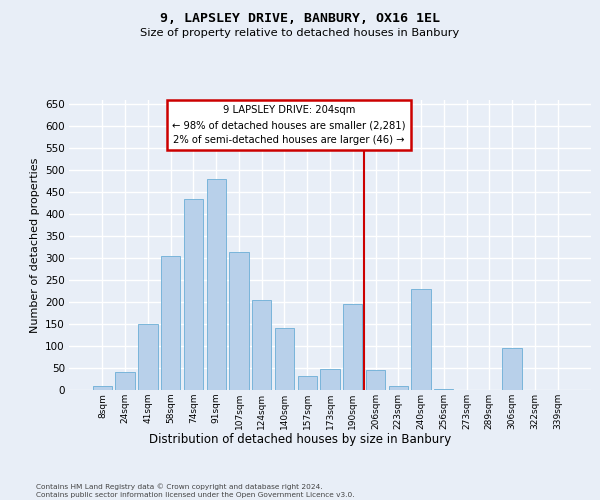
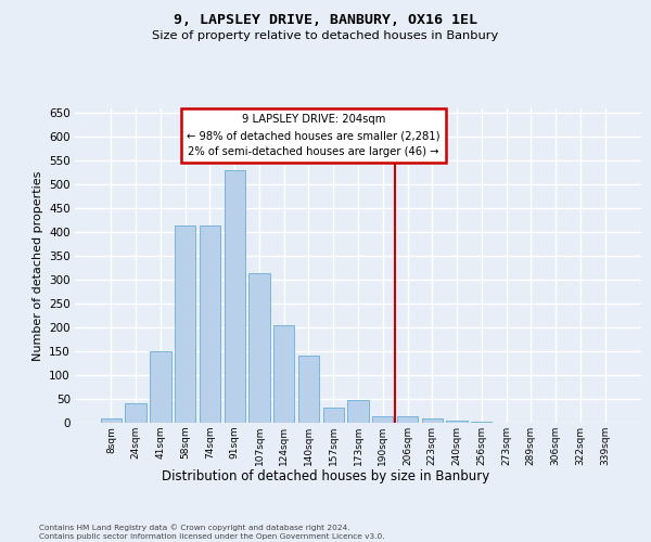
58sqm: 305 -> 415
74sqm: 435 -> 415
91sqm: 480 -> 530
190sqm: 195 -> 14
206sqm: 45 -> 14
240sqm: 230 -> 4
306sqm: 95 -> 1
